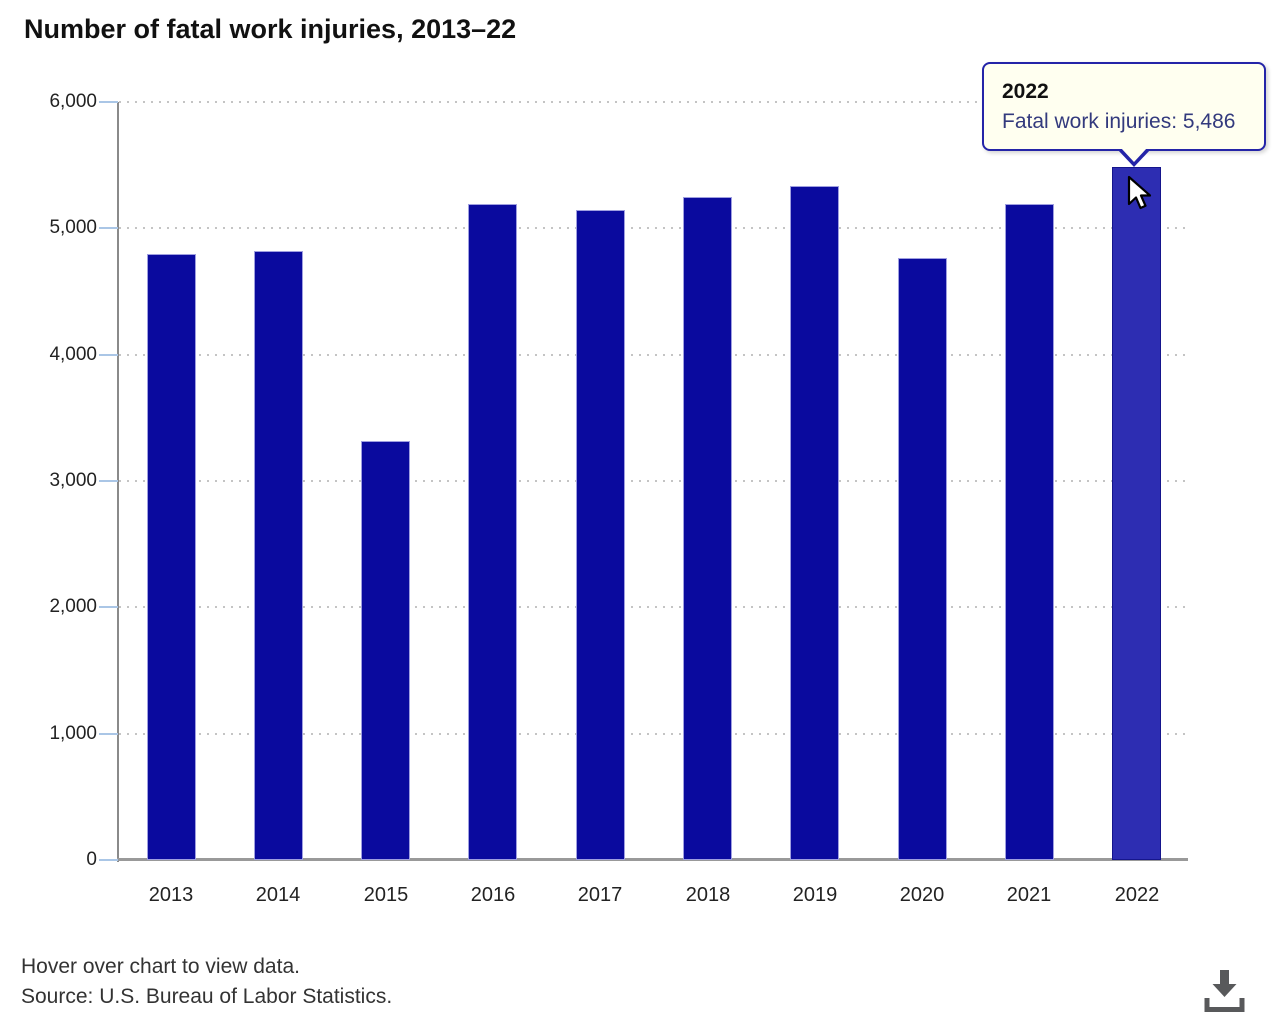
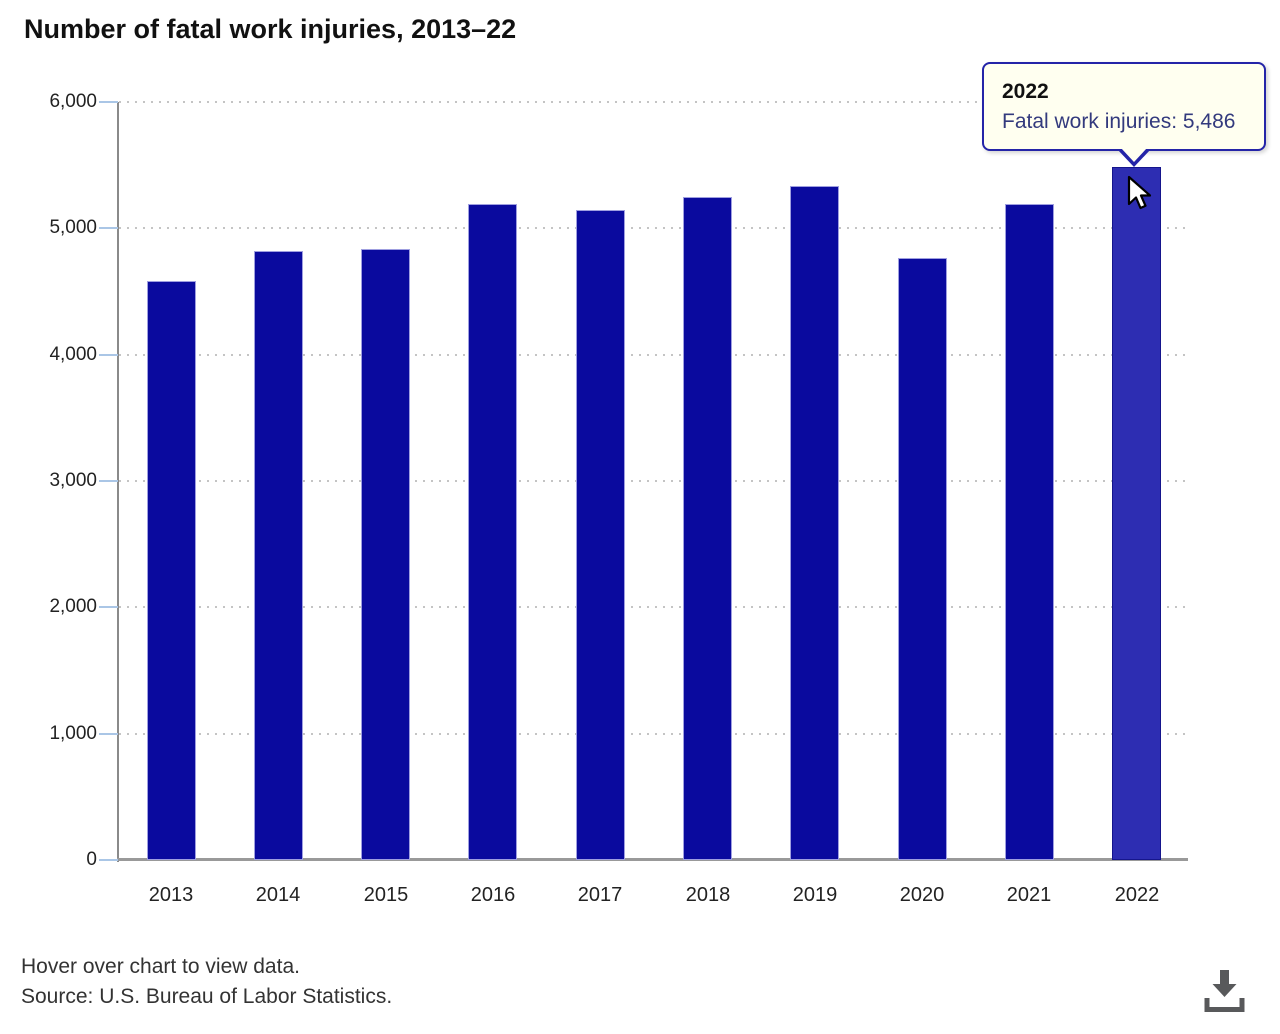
2013: 4800 -> 4580
2015: 3320 -> 4840
